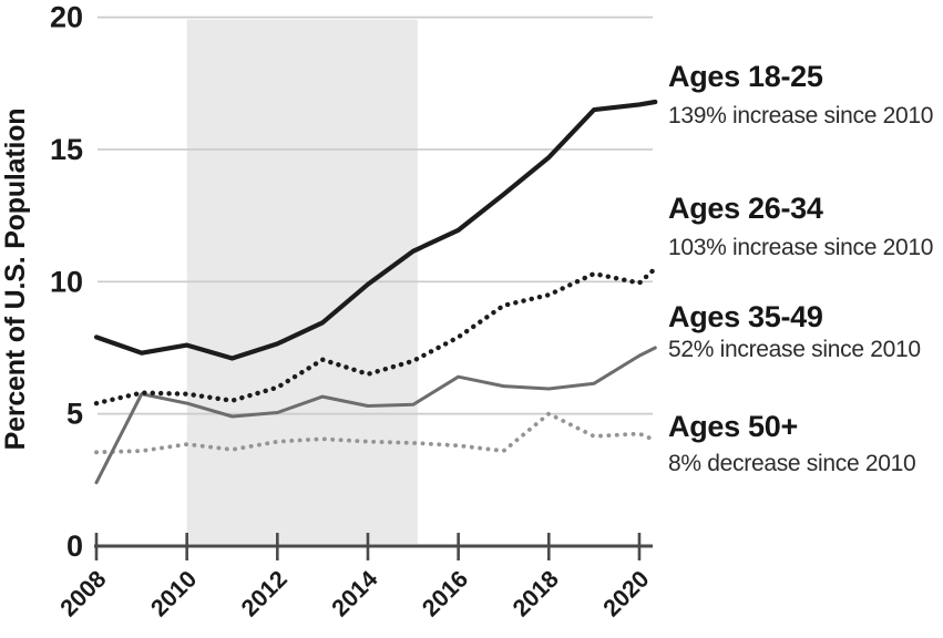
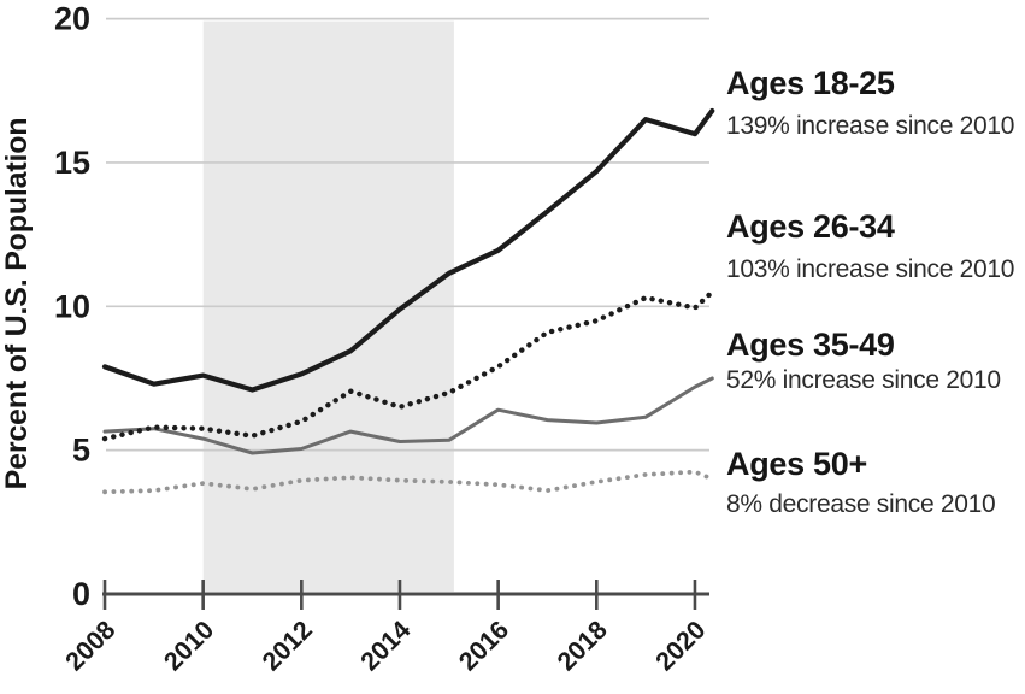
Ages 35-49/2008: 2.4 -> 5.7
Ages 50+/2018: 5.0 -> 3.9
Ages 18-25/2020: 16.7 -> 16.0
